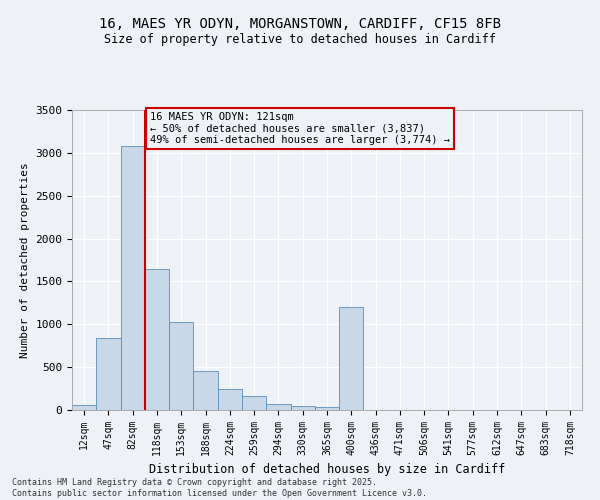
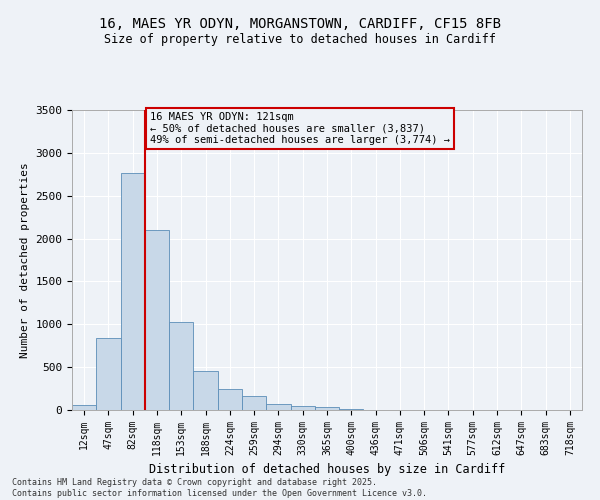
82sqm: 3080 -> 2760
118sqm: 1640 -> 2100
400sqm: 1200 -> 20
